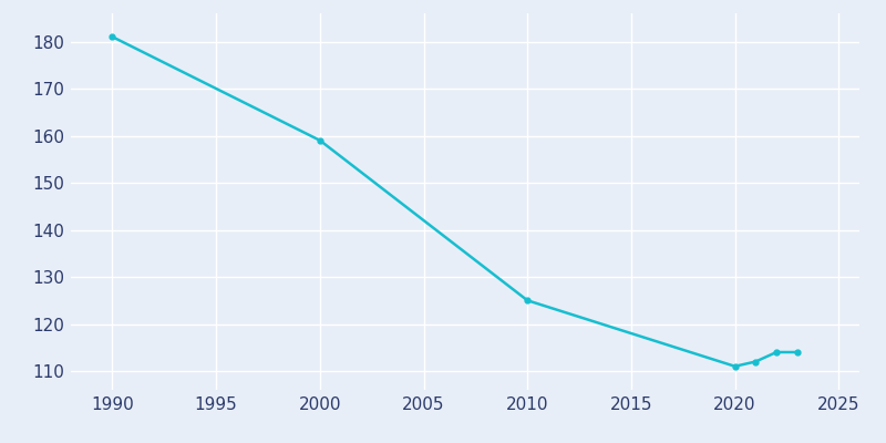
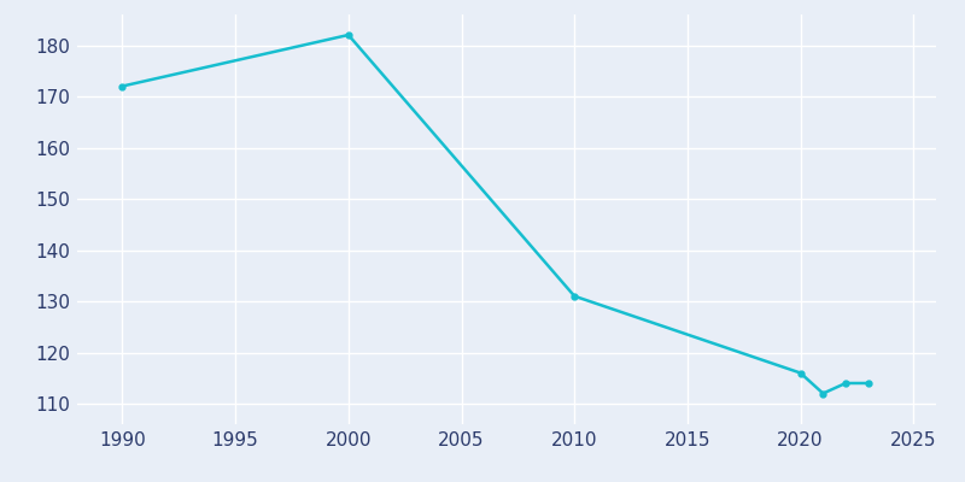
1990: 181 -> 172
2000: 159 -> 182
2010: 125 -> 131
2020: 111 -> 116
